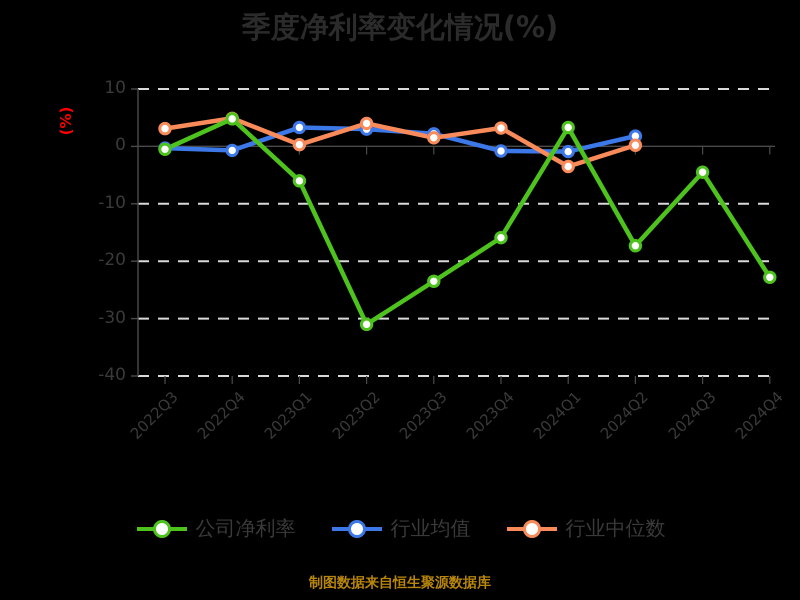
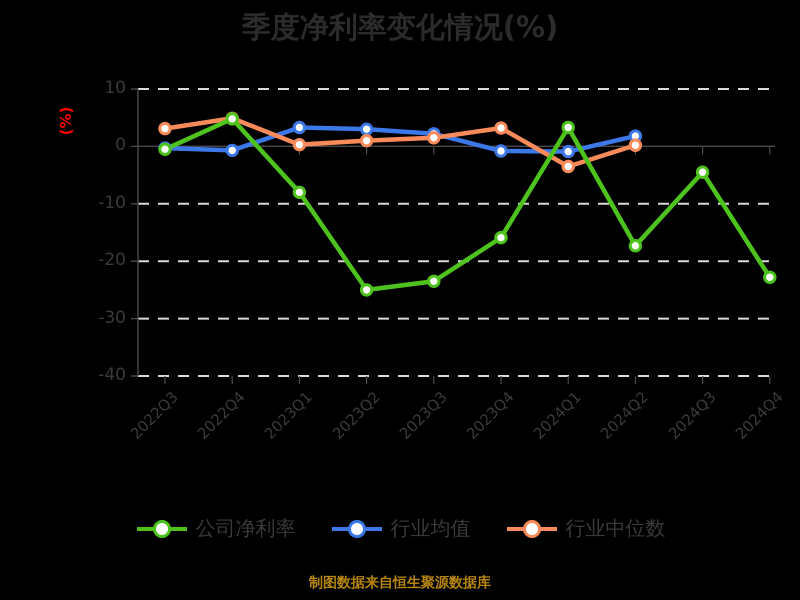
公司净利率/2023Q1: -6 -> -8
公司净利率/2023Q2: -31 -> -25
行业中位数/2023Q2: 4 -> 1
